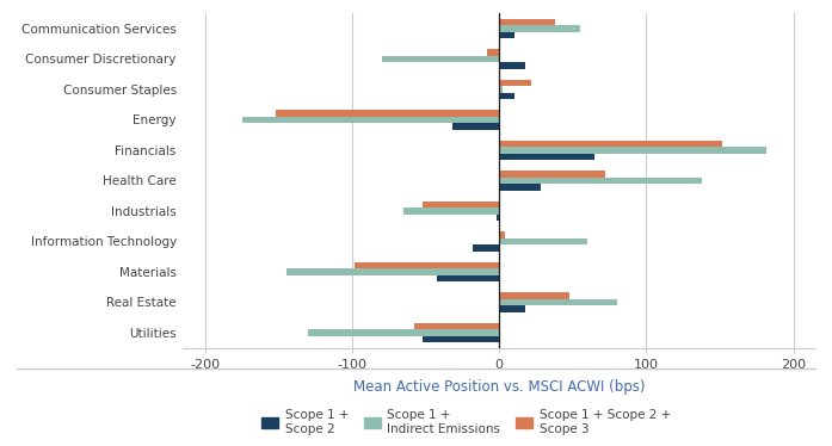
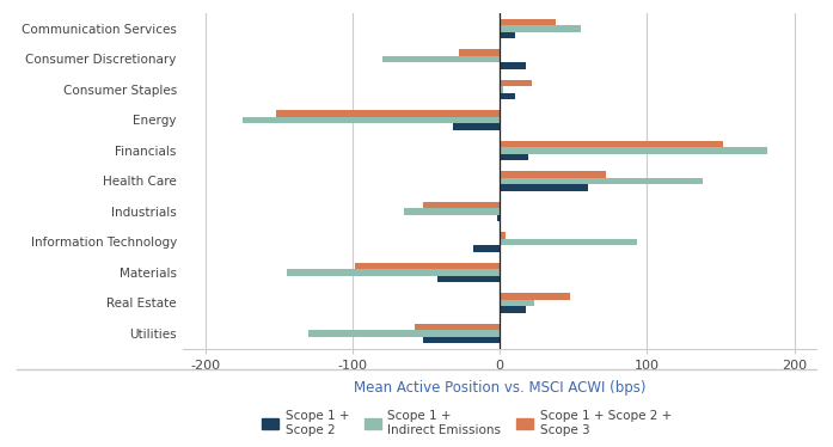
Scope 1 + Scope 2 + Scope 3/Consumer Discretionary: -8 -> -28
Scope 1 + Scope 2/Financials: 65 -> 19
Scope 1 + Scope 2/Health Care: 28 -> 60
Scope 1 + Indirect Emissions/Information Technology: 60 -> 93
Scope 1 + Indirect Emissions/Real Estate: 80 -> 23
